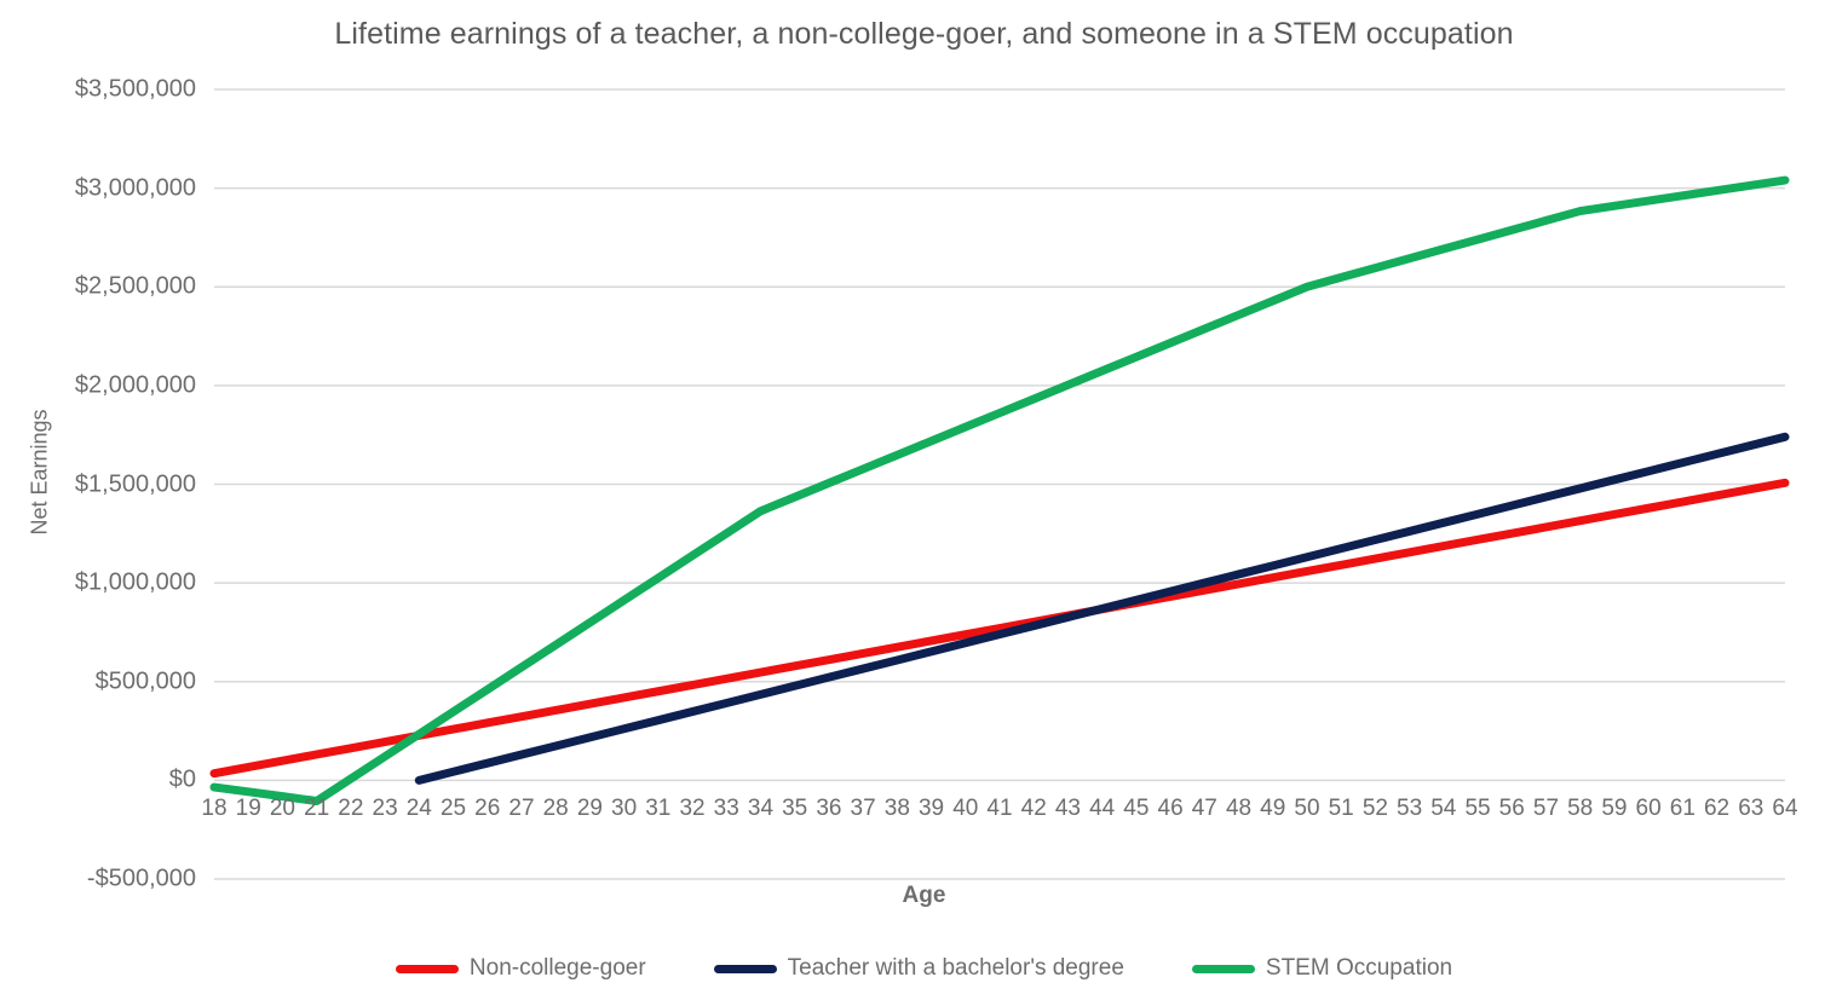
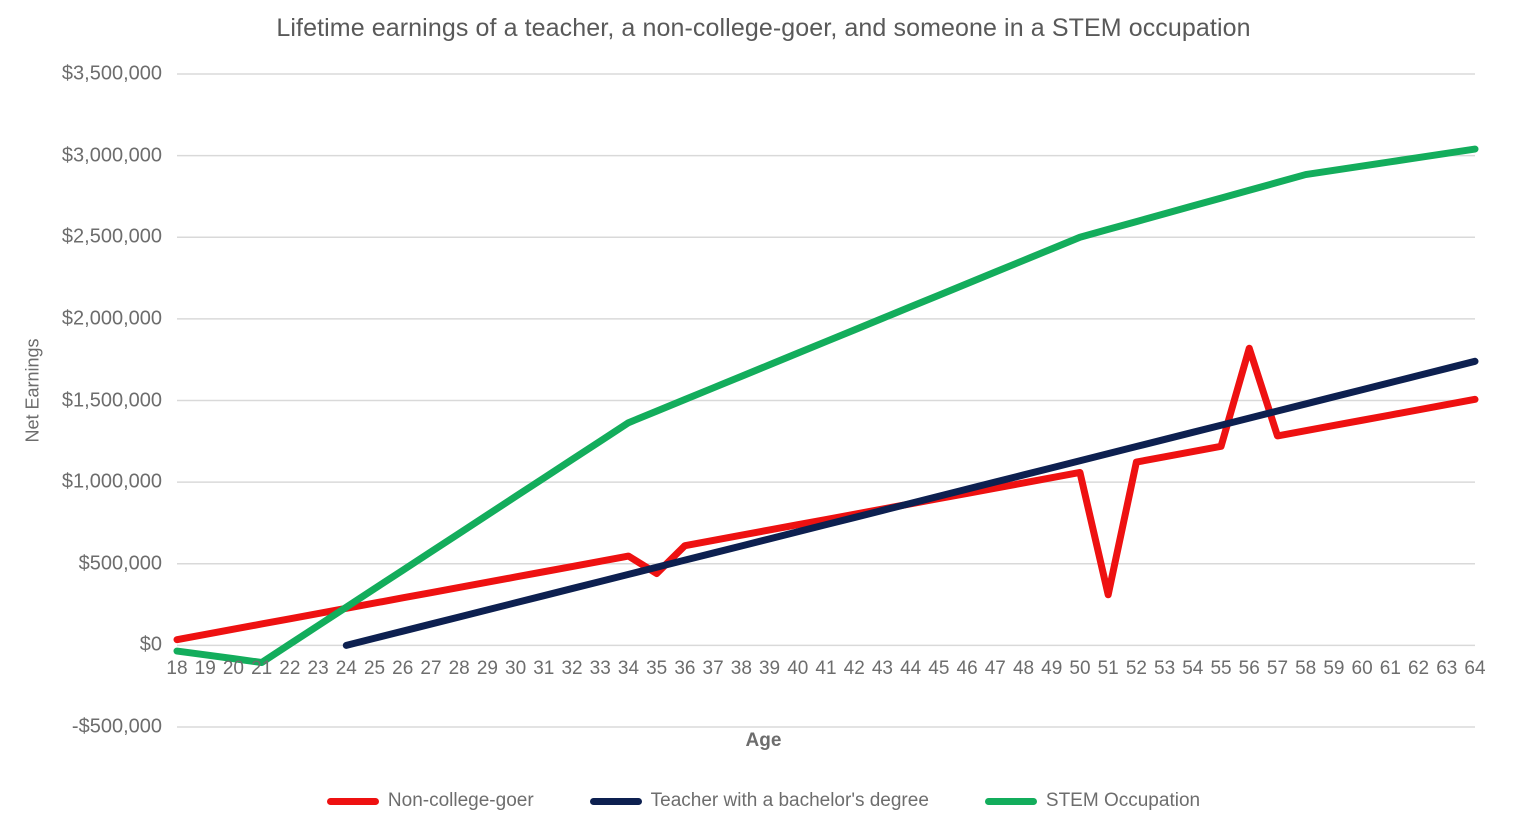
Non-college-goer/35: $580000 -> $440000
Non-college-goer/51: $1090000 -> $310000
Non-college-goer/56: $1250000 -> $1820000
